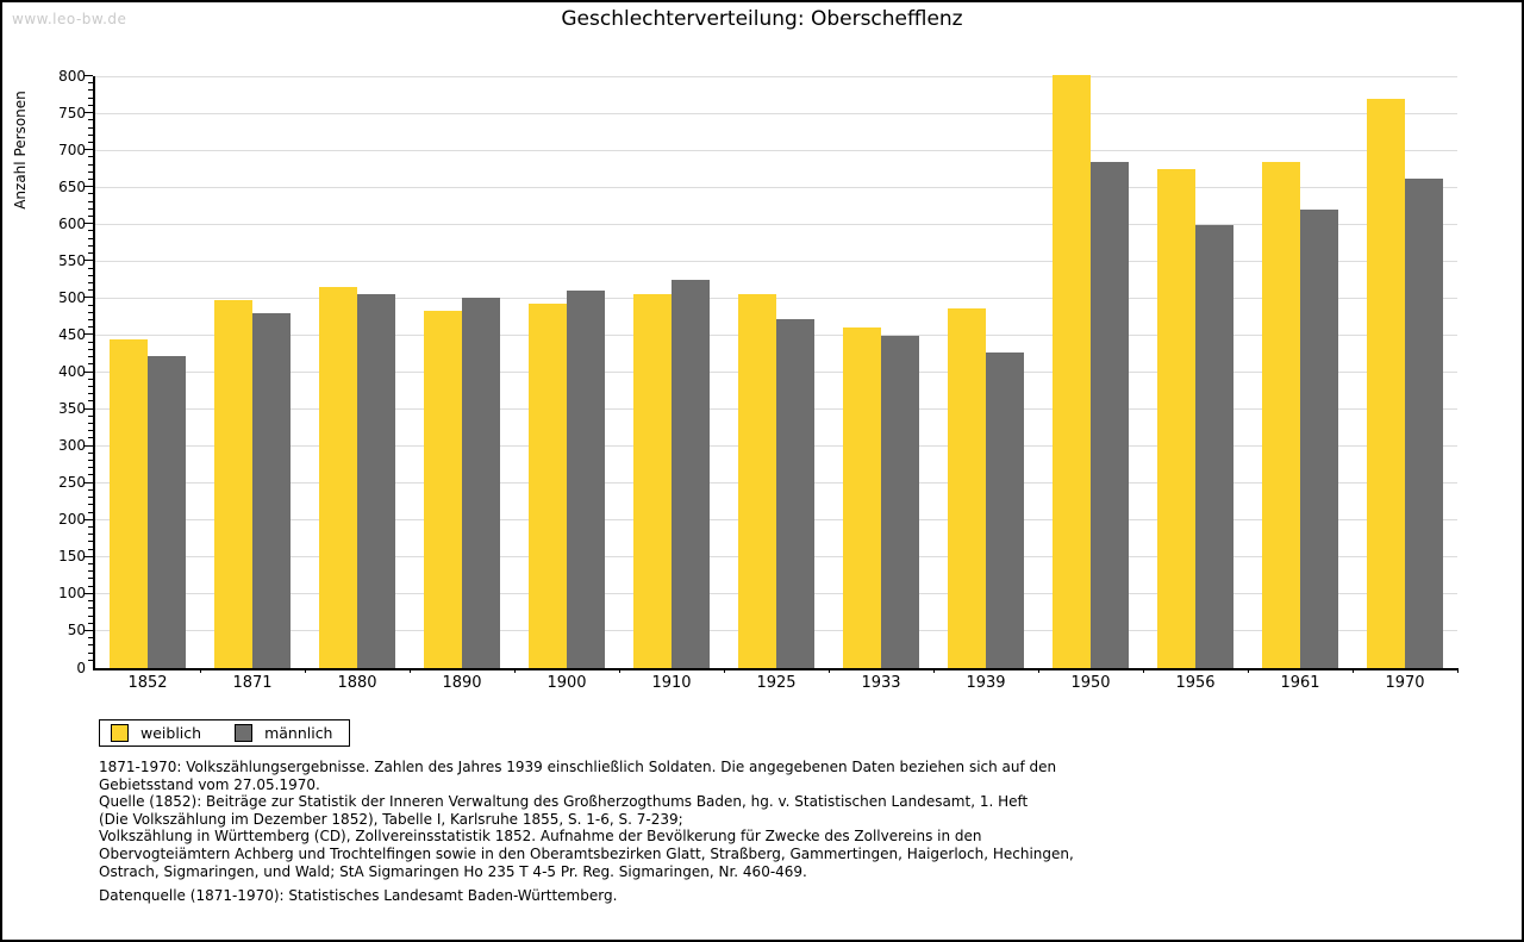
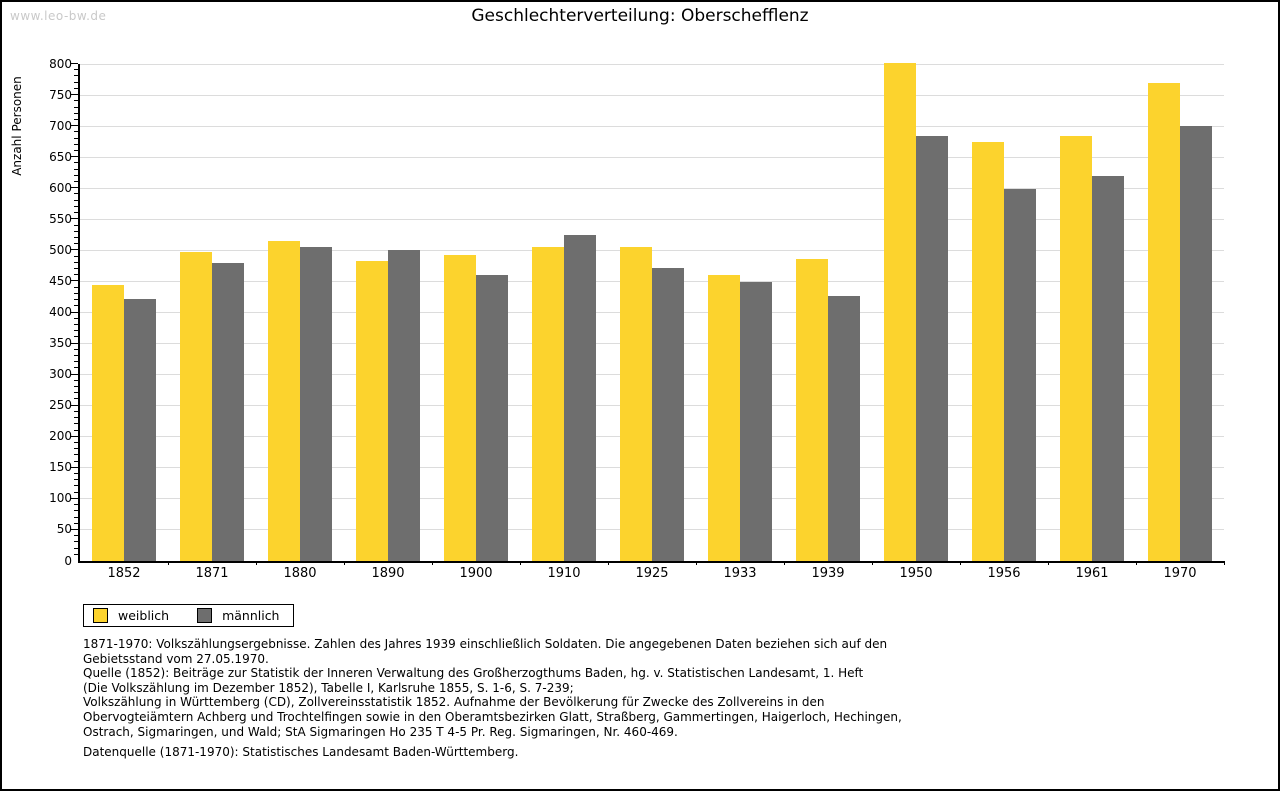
männlich/1900: 510 -> 460
männlich/1970: 660 -> 700
